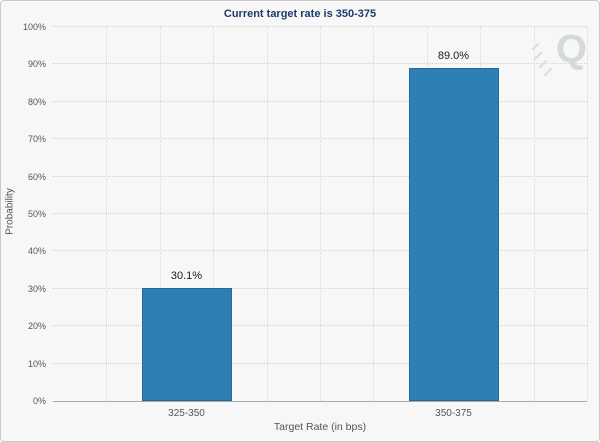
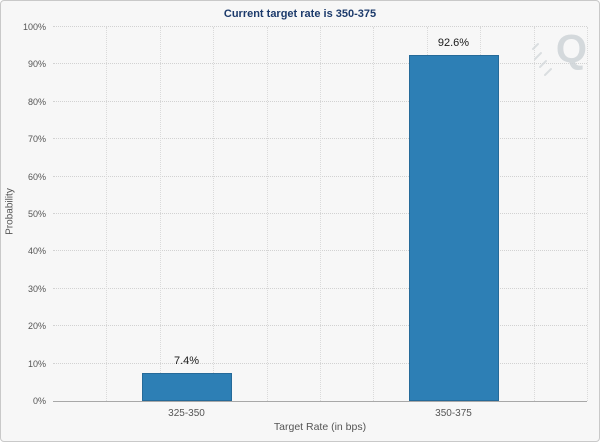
325-350: 30.1% -> 7.4%
350-375: 89.0% -> 92.6%
